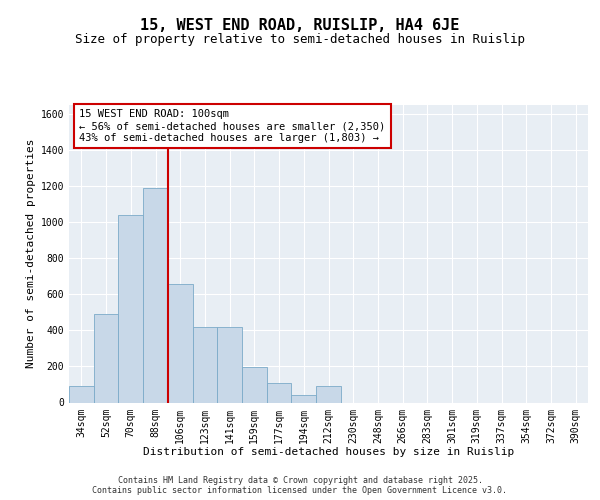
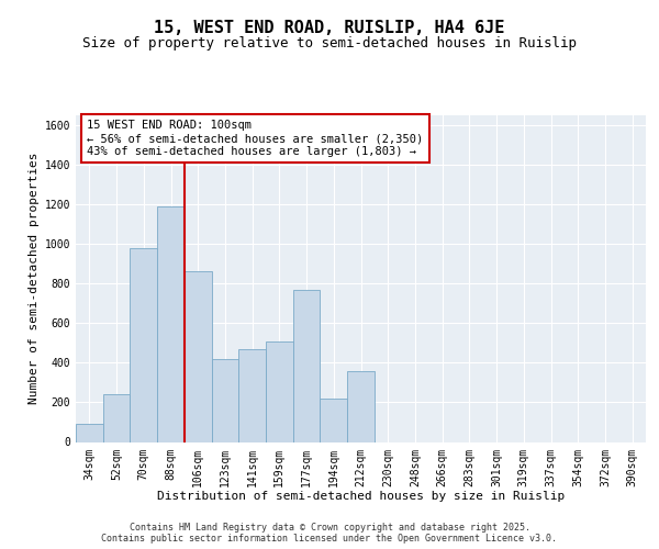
52sqm: 490 -> 240
70sqm: 1040 -> 980
106sqm: 660 -> 860
141sqm: 420 -> 470
159sqm: 200 -> 510
177sqm: 110 -> 770
194sqm: 40 -> 220
212sqm: 90 -> 360
